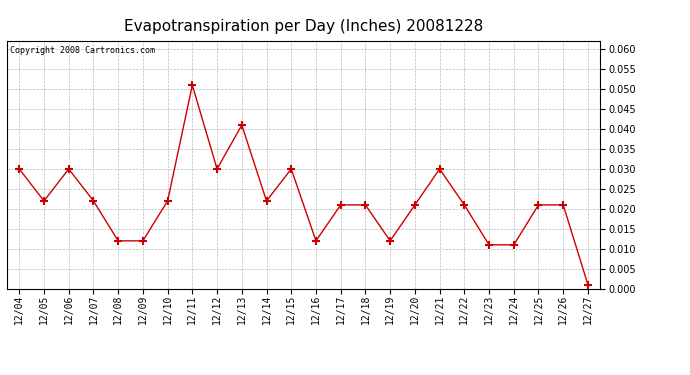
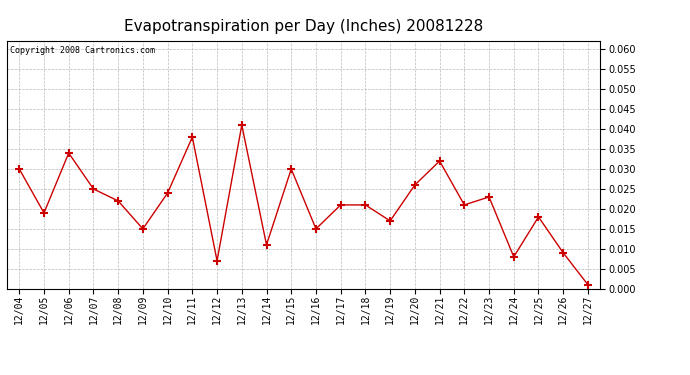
12/05: 0.022 -> 0.019
12/06: 0.030 -> 0.034
12/07: 0.022 -> 0.025
12/08: 0.012 -> 0.022
12/09: 0.012 -> 0.015
12/10: 0.022 -> 0.024
12/11: 0.051 -> 0.038
12/12: 0.030 -> 0.007
12/14: 0.022 -> 0.011
12/16: 0.012 -> 0.015
12/19: 0.012 -> 0.017
12/20: 0.021 -> 0.026
12/21: 0.030 -> 0.032
12/23: 0.011 -> 0.023
12/24: 0.011 -> 0.008
12/25: 0.021 -> 0.018
12/26: 0.021 -> 0.009
